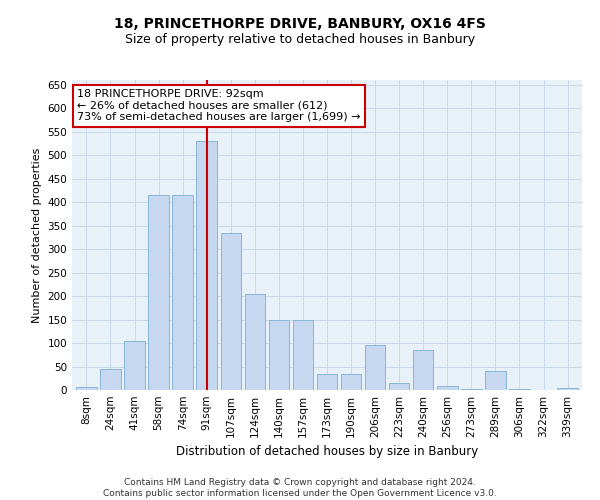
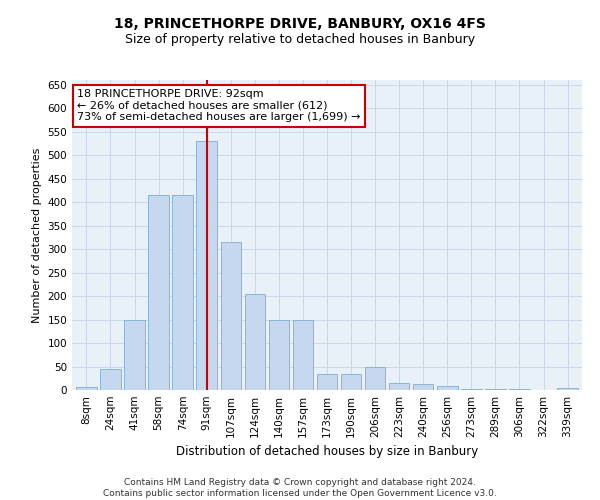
41sqm: 105 -> 150
107sqm: 335 -> 315
206sqm: 95 -> 50
240sqm: 85 -> 12
289sqm: 40 -> 2
